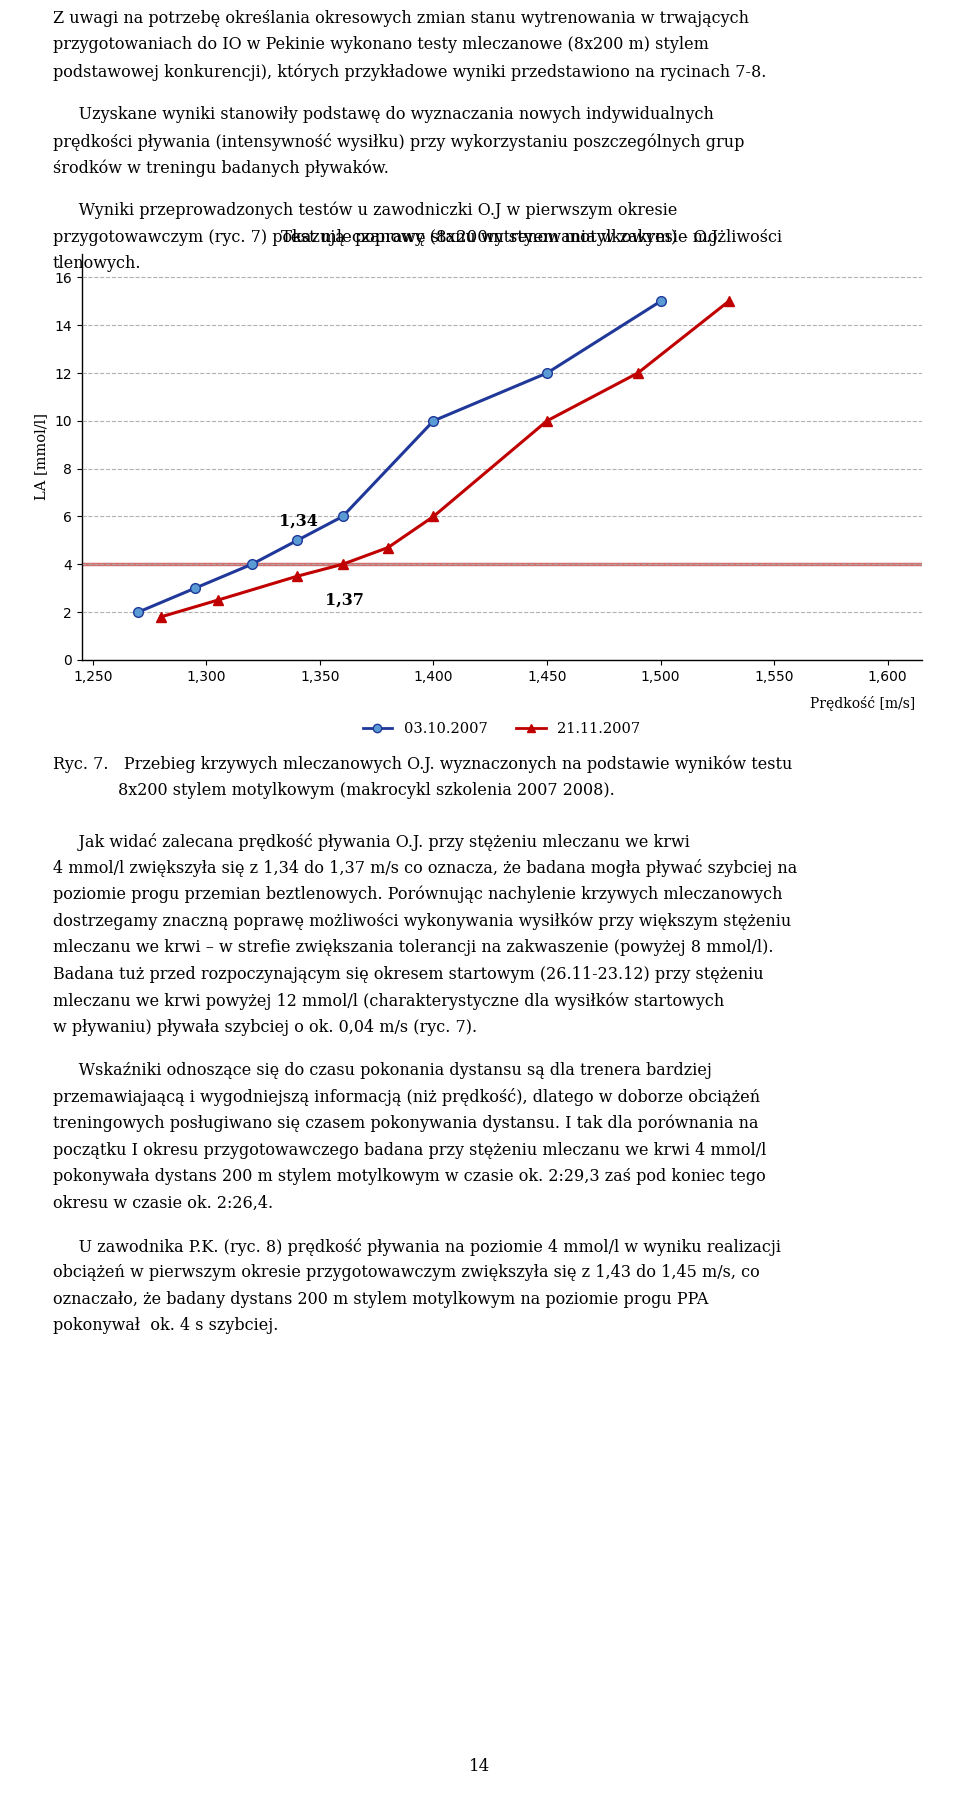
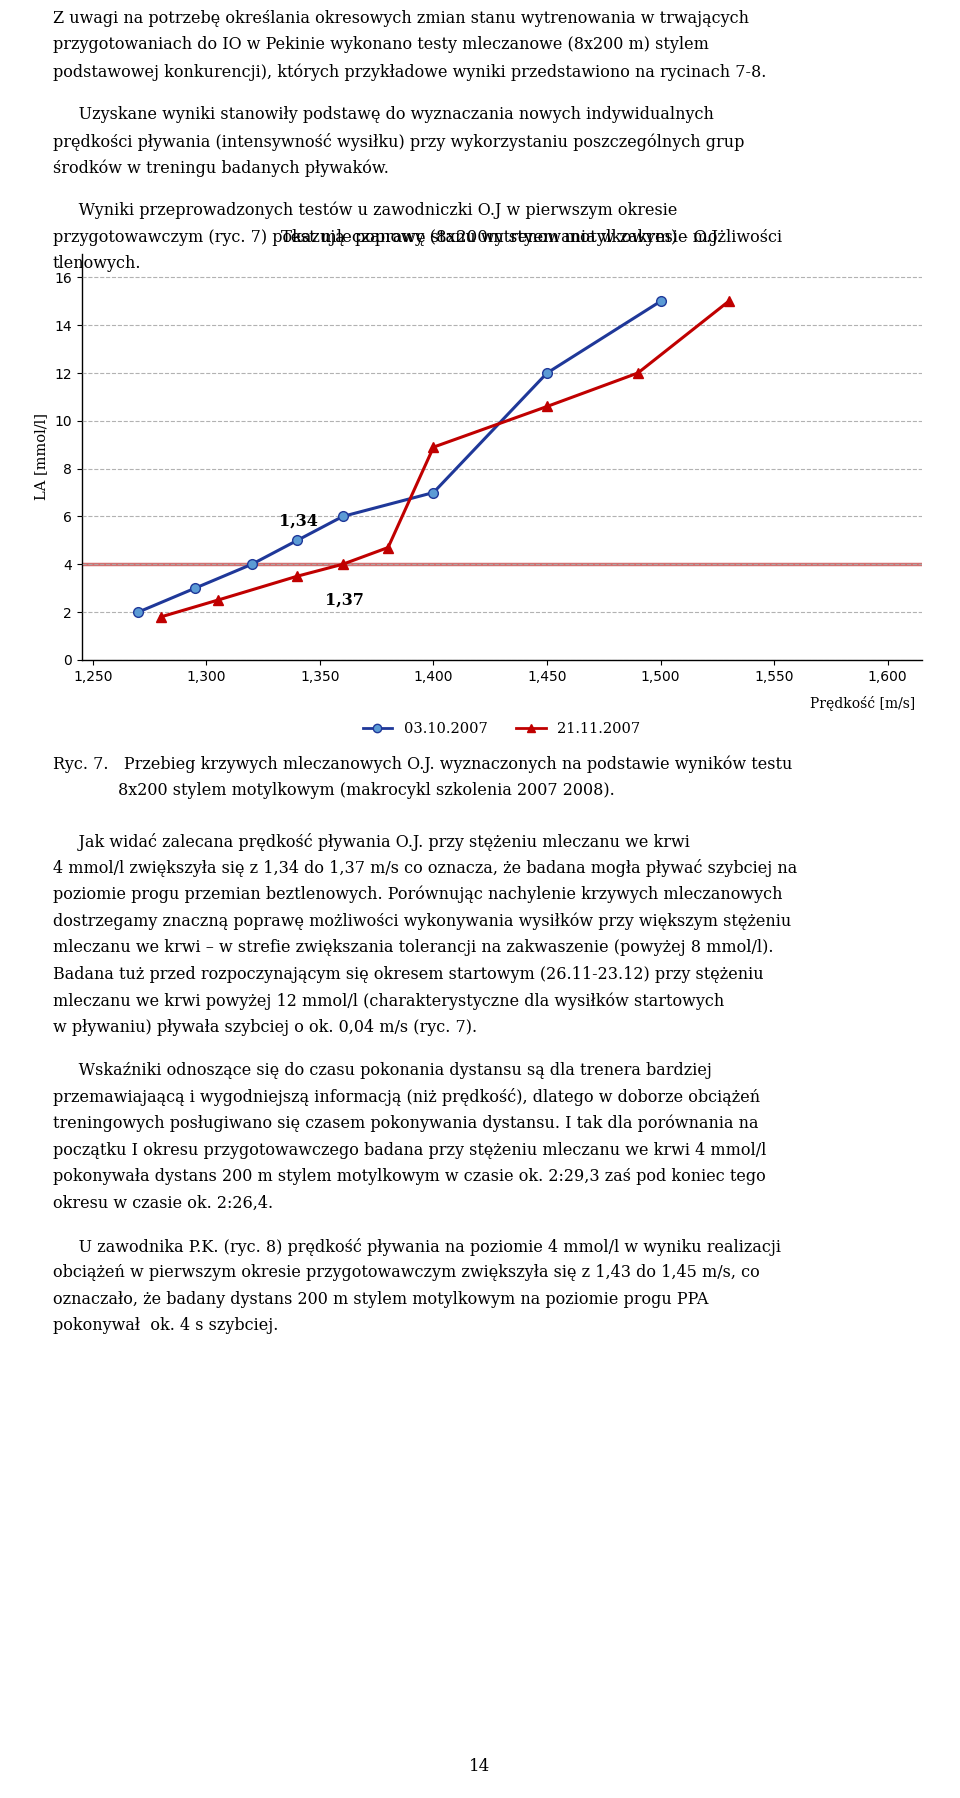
03.10.2007/1,400: 10 -> 7
21.11.2007/1,400: 6.0 -> 8.9
21.11.2007/1,450: 10.0 -> 10.6
